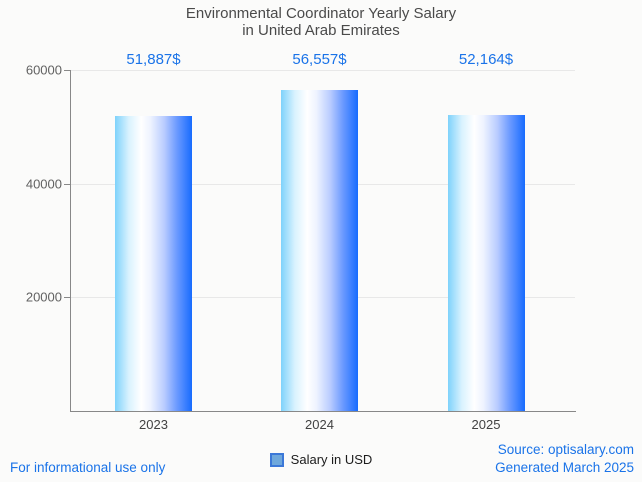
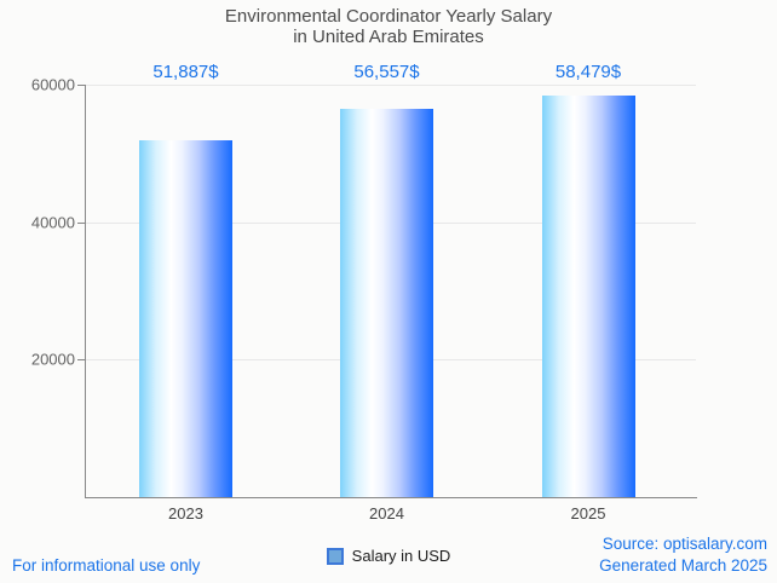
2025: 52,164 -> 58,479
